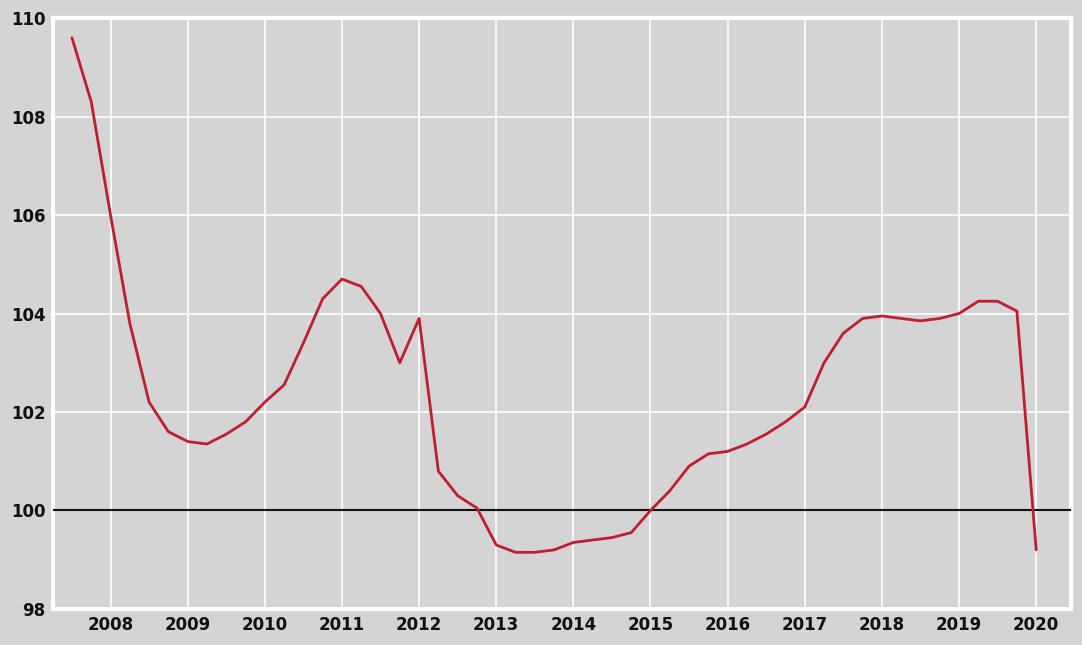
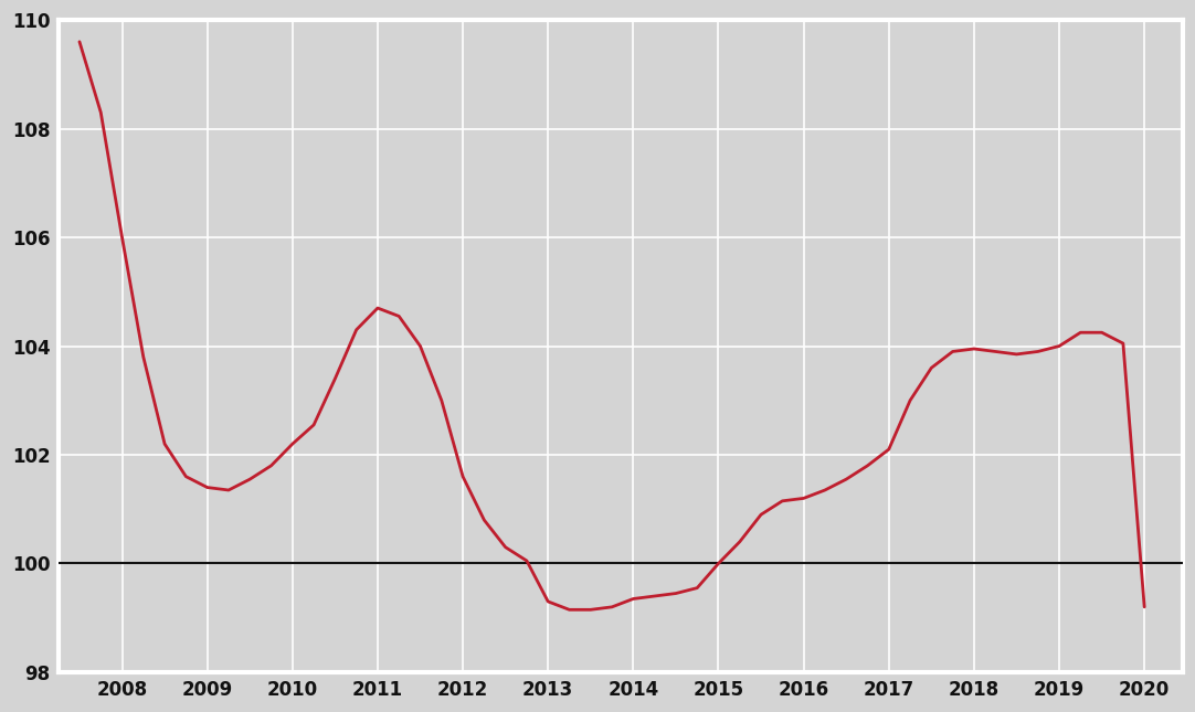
2012: 103.90 -> 101.60
